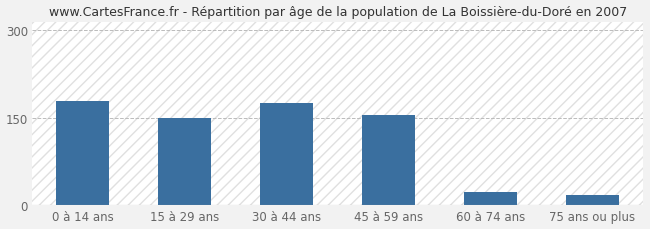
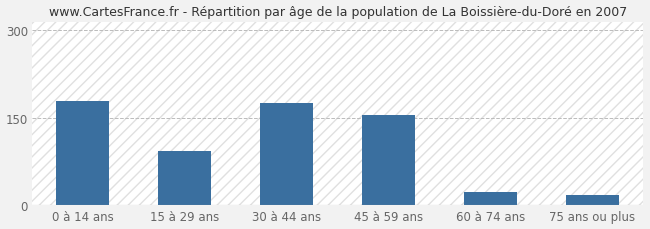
15 à 29 ans: 149 -> 92
